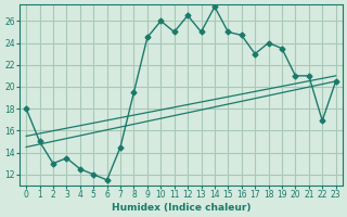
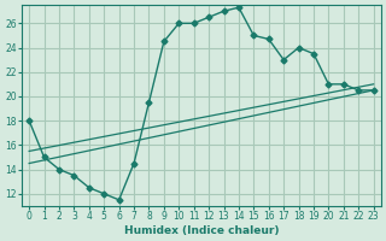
2: 13.0 -> 14.0
11: 25.0 -> 26.0
13: 25.0 -> 27.0
22: 16.9 -> 20.5
